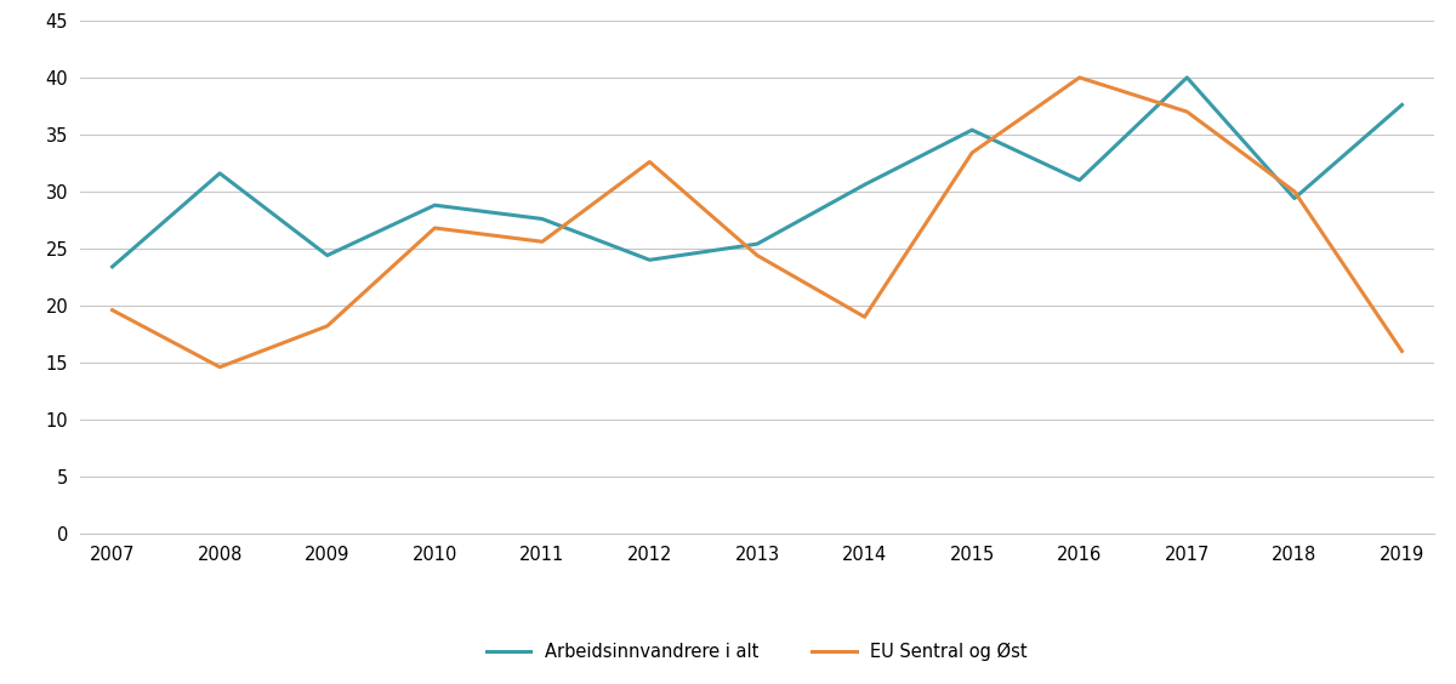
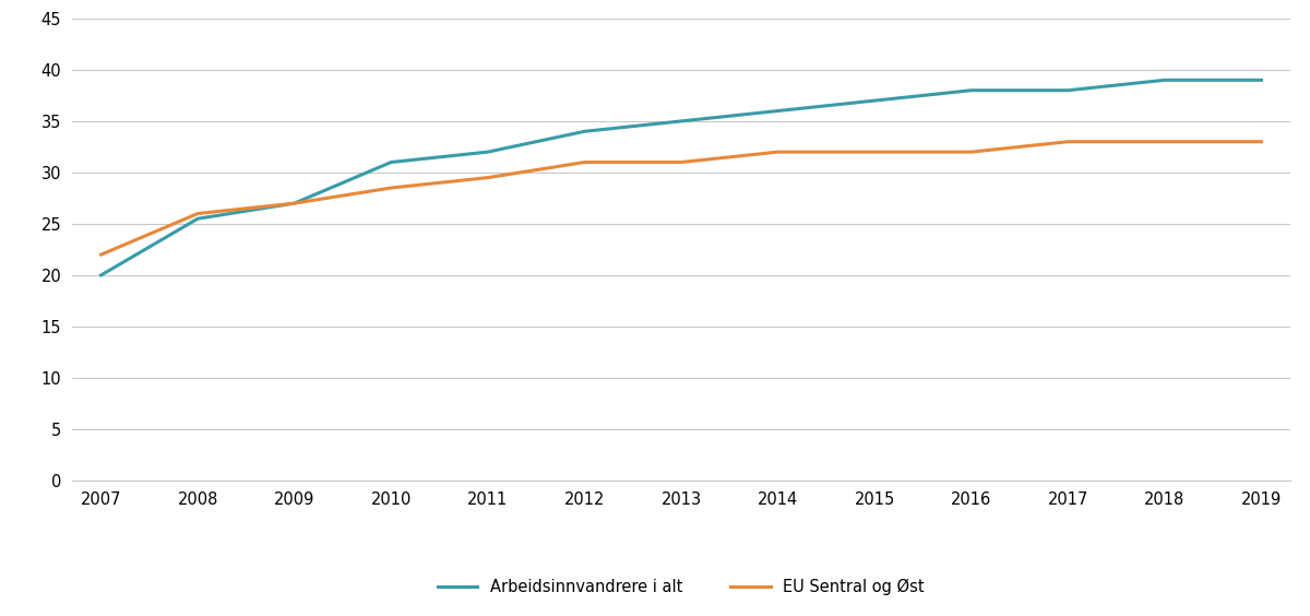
Arbeidsinnvandrere i alt/2007: 23.4 -> 20.0
EU Sentral og Øst/2007: 19.6 -> 22.0
Arbeidsinnvandrere i alt/2008: 31.6 -> 25.5
EU Sentral og Øst/2008: 14.6 -> 26.0
Arbeidsinnvandrere i alt/2009: 24.4 -> 27.0
EU Sentral og Øst/2009: 18.2 -> 27.0
Arbeidsinnvandrere i alt/2010: 28.8 -> 31.0
EU Sentral og Øst/2010: 26.8 -> 28.5
Arbeidsinnvandrere i alt/2011: 27.6 -> 32.0
EU Sentral og Øst/2011: 25.6 -> 29.5
Arbeidsinnvandrere i alt/2012: 24.0 -> 34.0
EU Sentral og Øst/2012: 32.6 -> 31.0
Arbeidsinnvandrere i alt/2013: 25.4 -> 35.0
EU Sentral og Øst/2013: 24.4 -> 31.0
Arbeidsinnvandrere i alt/2014: 30.6 -> 36.0
EU Sentral og Øst/2014: 19.0 -> 32.0
Arbeidsinnvandrere i alt/2015: 35.4 -> 37.0
EU Sentral og Øst/2015: 33.4 -> 32.0
Arbeidsinnvandrere i alt/2016: 31.0 -> 38.0
EU Sentral og Øst/2016: 40.0 -> 32.0
Arbeidsinnvandrere i alt/2017: 40.0 -> 38.0
EU Sentral og Øst/2017: 37.0 -> 33.0
Arbeidsinnvandrere i alt/2018: 29.4 -> 39.0
EU Sentral og Øst/2018: 30.0 -> 33.0
Arbeidsinnvandrere i alt/2019: 37.6 -> 39.0
EU Sentral og Øst/2019: 16.0 -> 33.0
